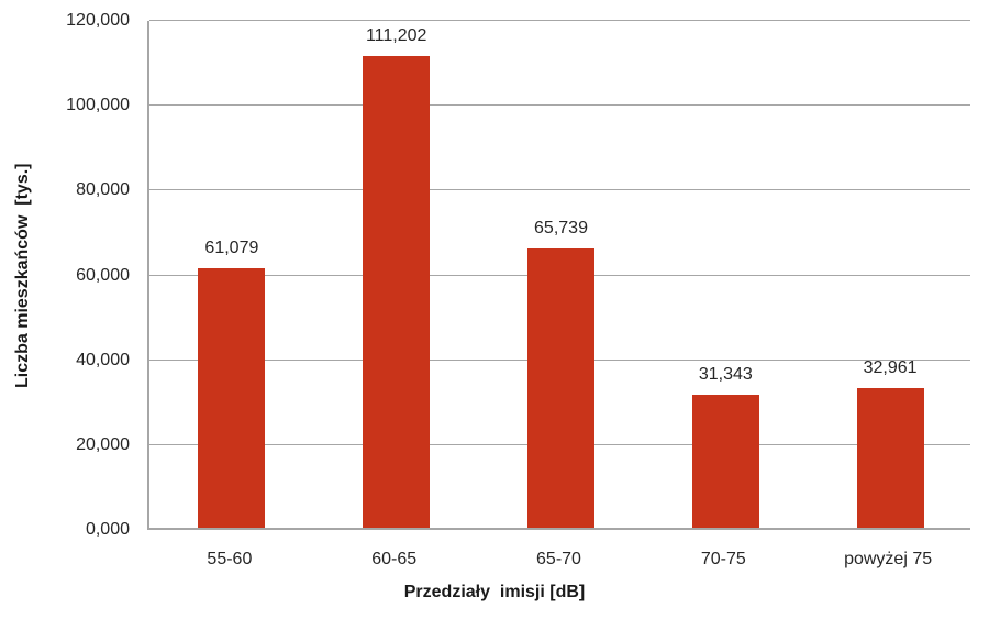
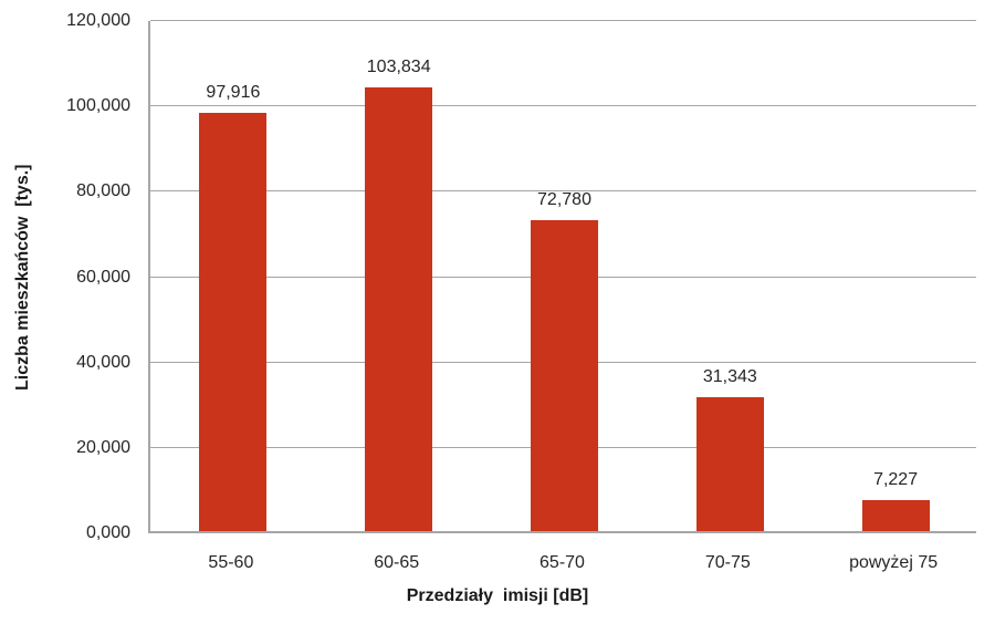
55-60: 61,079 -> 97,916
60-65: 111,202 -> 103,834
65-70: 65,739 -> 72,780
powyżej 75: 32,961 -> 7,227
